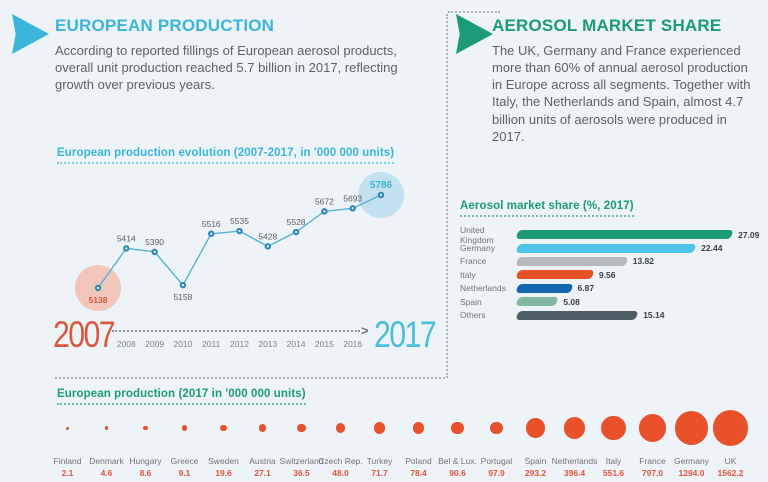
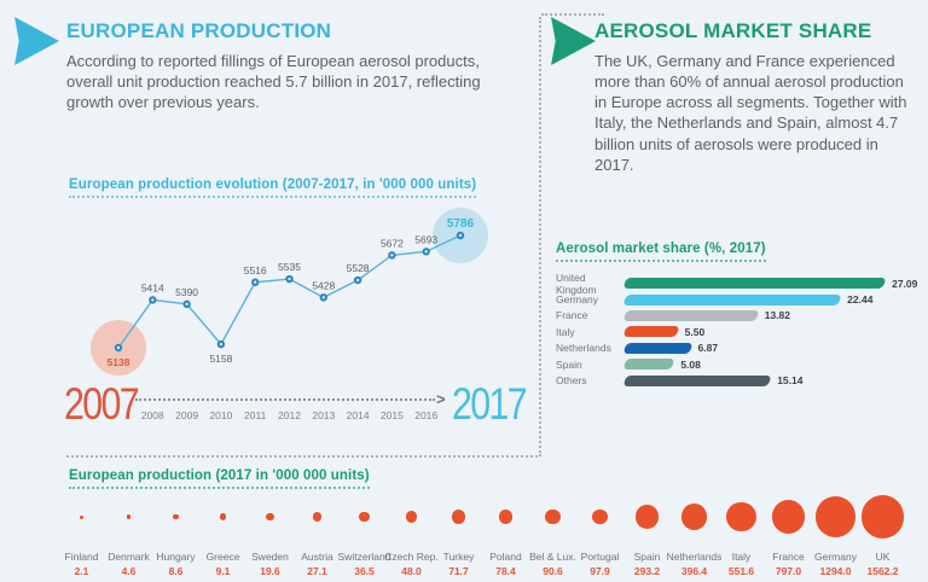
Aerosol market share (%, 2017)/Italy: 9.56 -> 5.50
